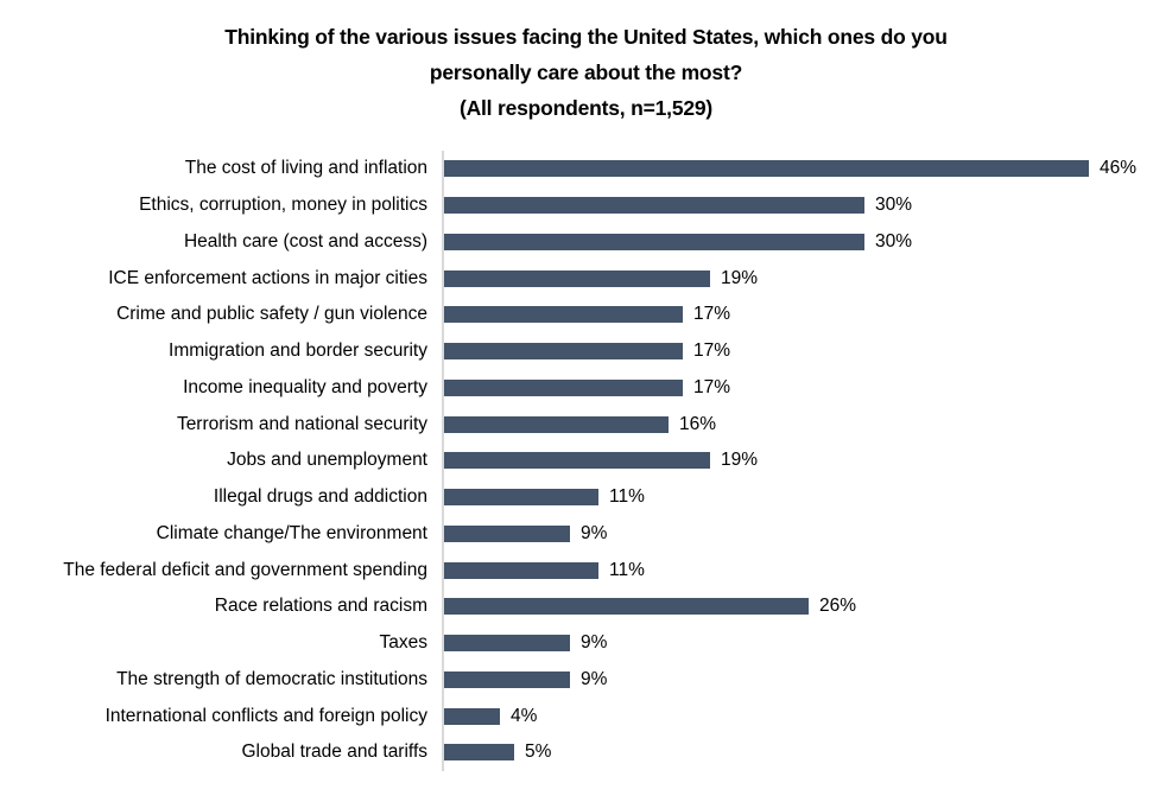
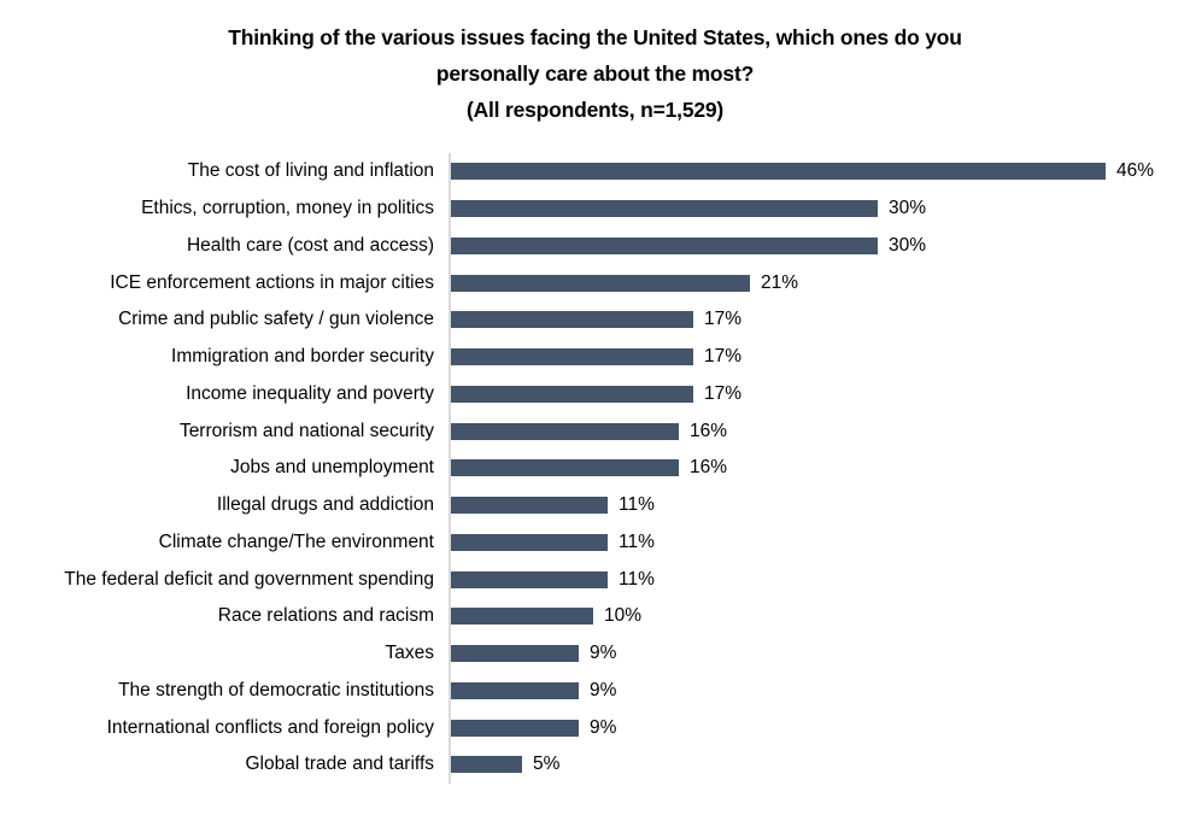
ICE enforcement actions in major cities: 19% -> 21%
Jobs and unemployment: 19% -> 16%
Climate change/The environment: 9% -> 11%
Race relations and racism: 26% -> 10%
International conflicts and foreign policy: 4% -> 9%
